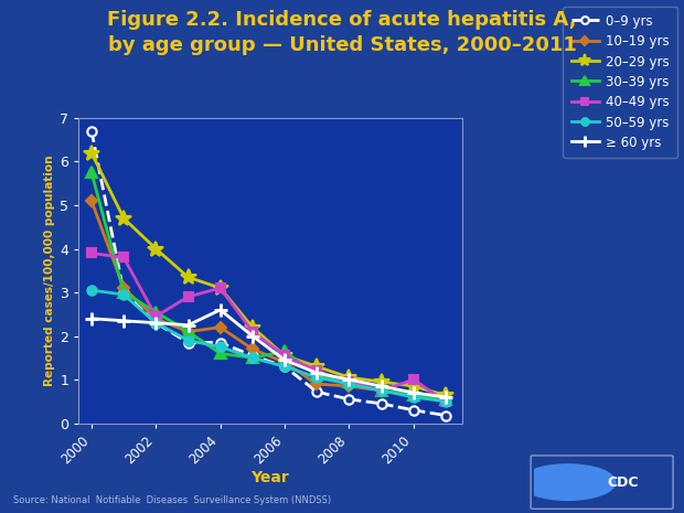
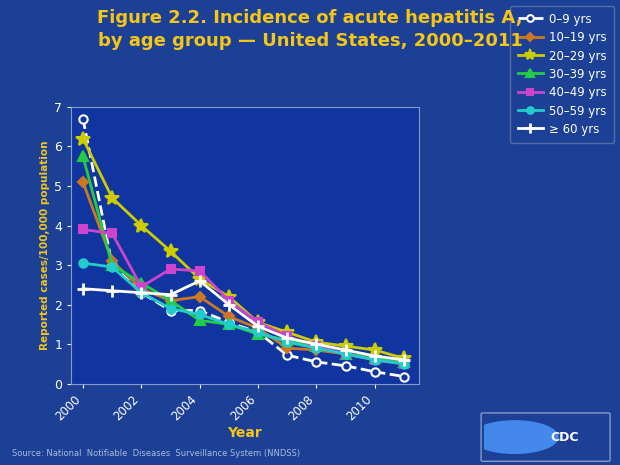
20–29 yrs/2004: 3.10 -> 2.65
40–49 yrs/2004: 3.10 -> 2.85
30–39 yrs/2006: 1.65 -> 1.25
40–49 yrs/2010: 1.00 -> 0.60
